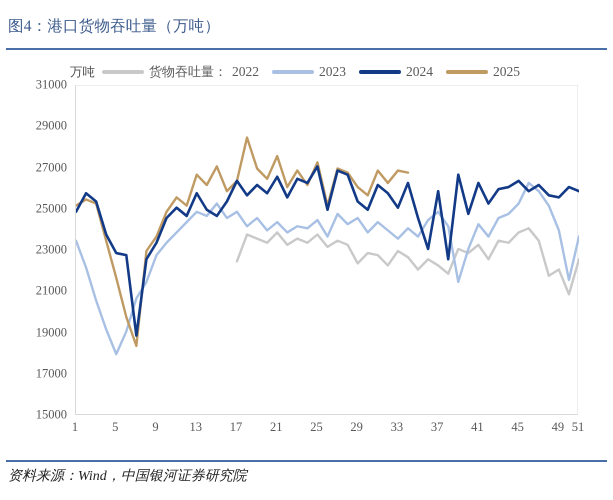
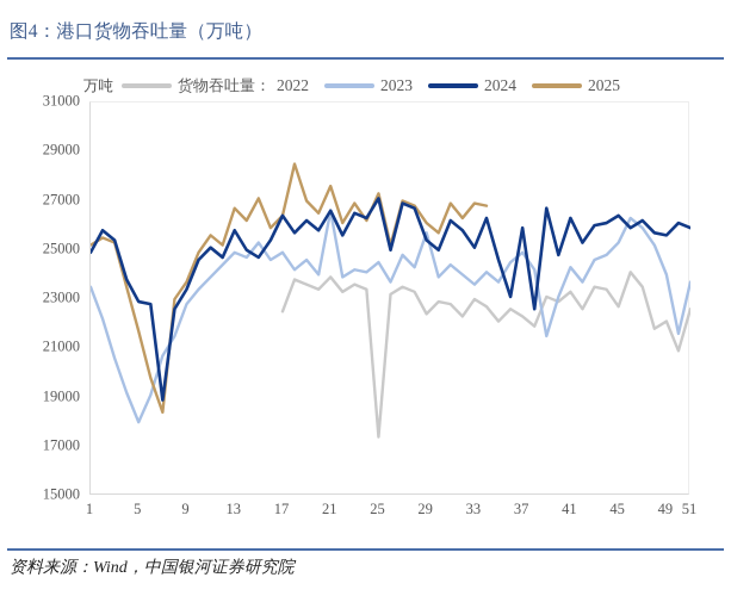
2023/21: 24400 -> 26600
2022/25: 23800 -> 17400
2023/29: 24600 -> 25700
2022/45: 23900 -> 22700
